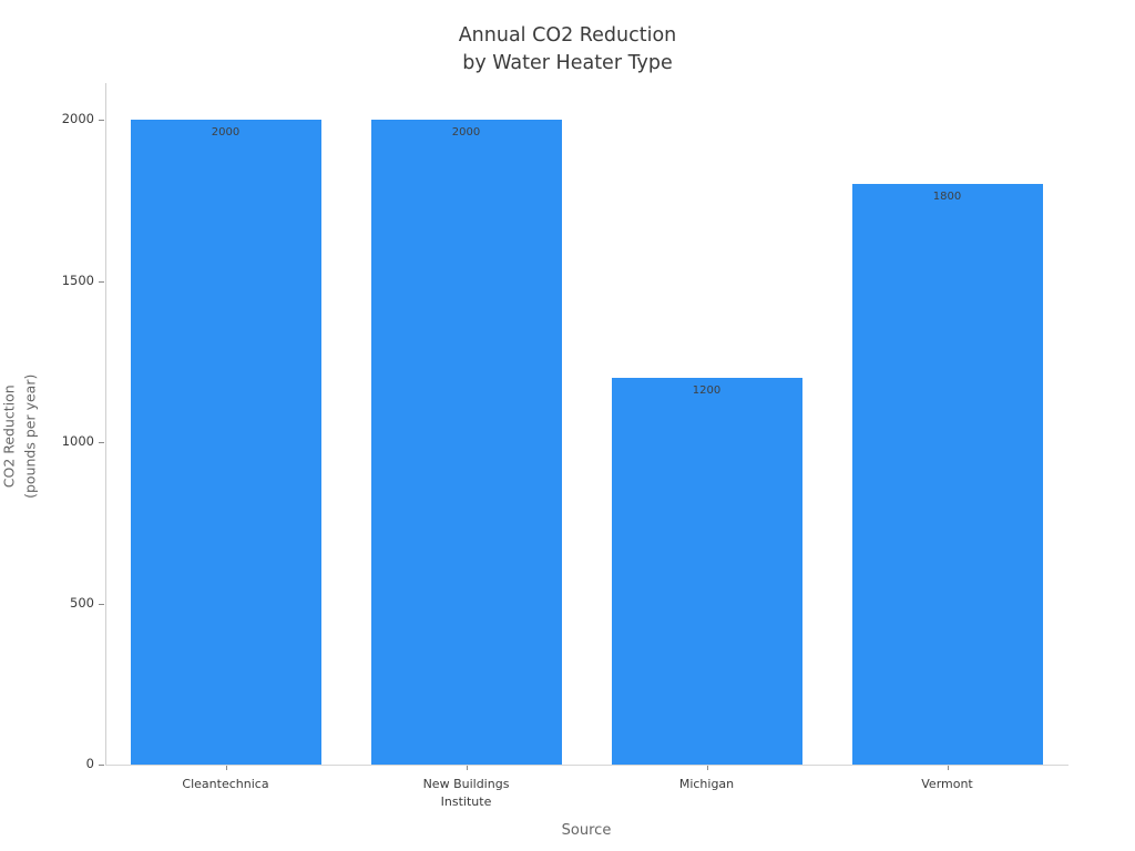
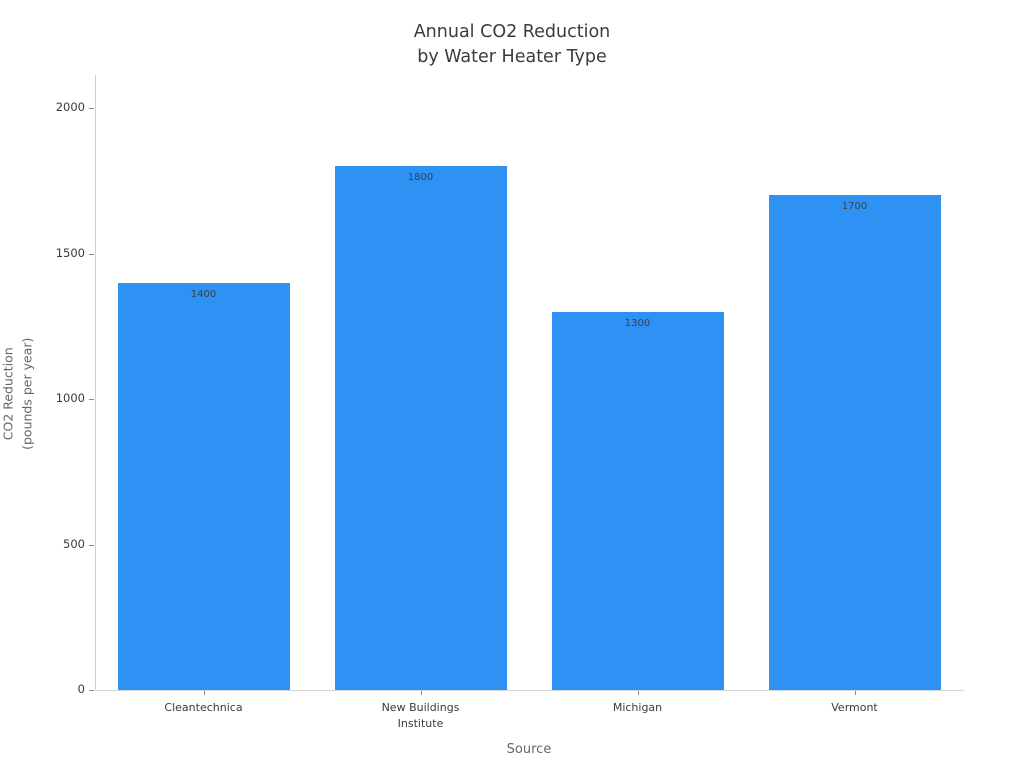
Cleantechnica: 2000 -> 1400
New Buildings Institute: 2000 -> 1800
Michigan: 1200 -> 1300
Vermont: 1800 -> 1700
